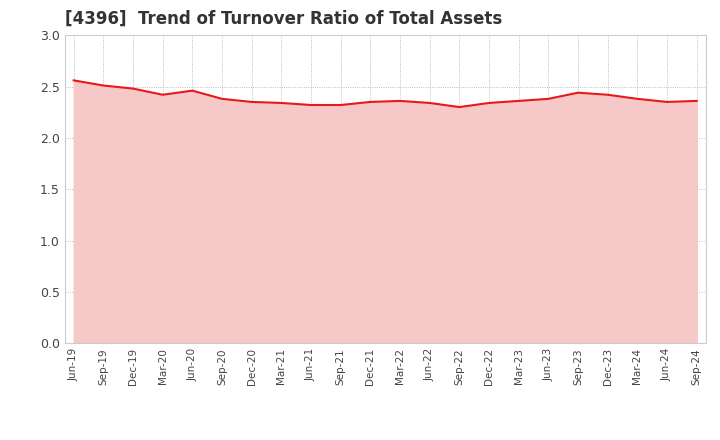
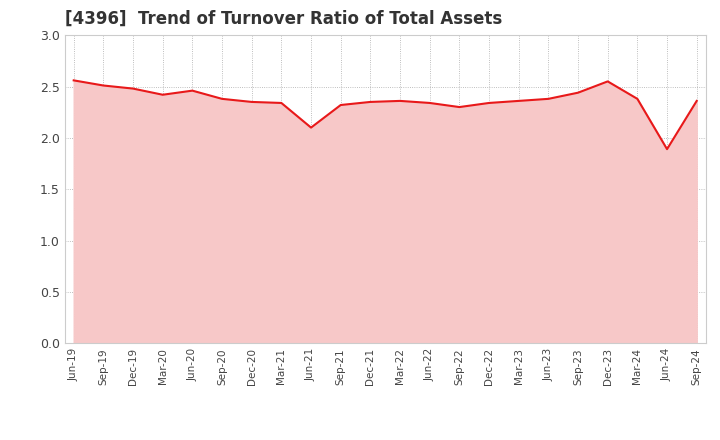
Jun-21: 2.32 -> 2.10
Dec-23: 2.42 -> 2.55
Jun-24: 2.35 -> 1.89
